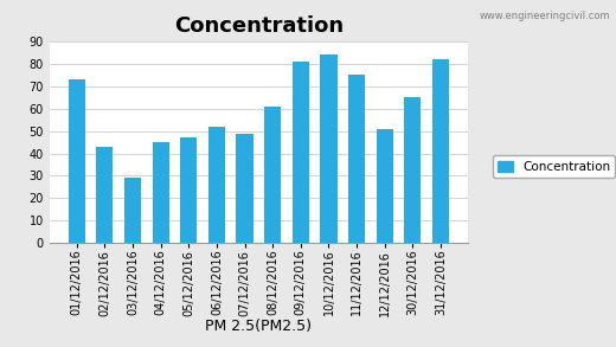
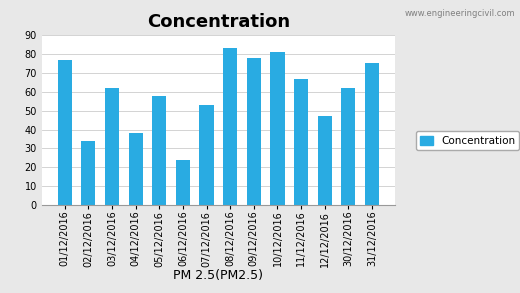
01/12/2016: 73 -> 77
02/12/2016: 43 -> 34
03/12/2016: 29 -> 62
04/12/2016: 45 -> 38
05/12/2016: 47 -> 58
06/12/2016: 52 -> 24
07/12/2016: 49 -> 53
08/12/2016: 61 -> 83
09/12/2016: 81 -> 78
10/12/2016: 84 -> 81
11/12/2016: 75 -> 67
12/12/2016: 51 -> 47
30/12/2016: 65 -> 62
31/12/2016: 82 -> 75
